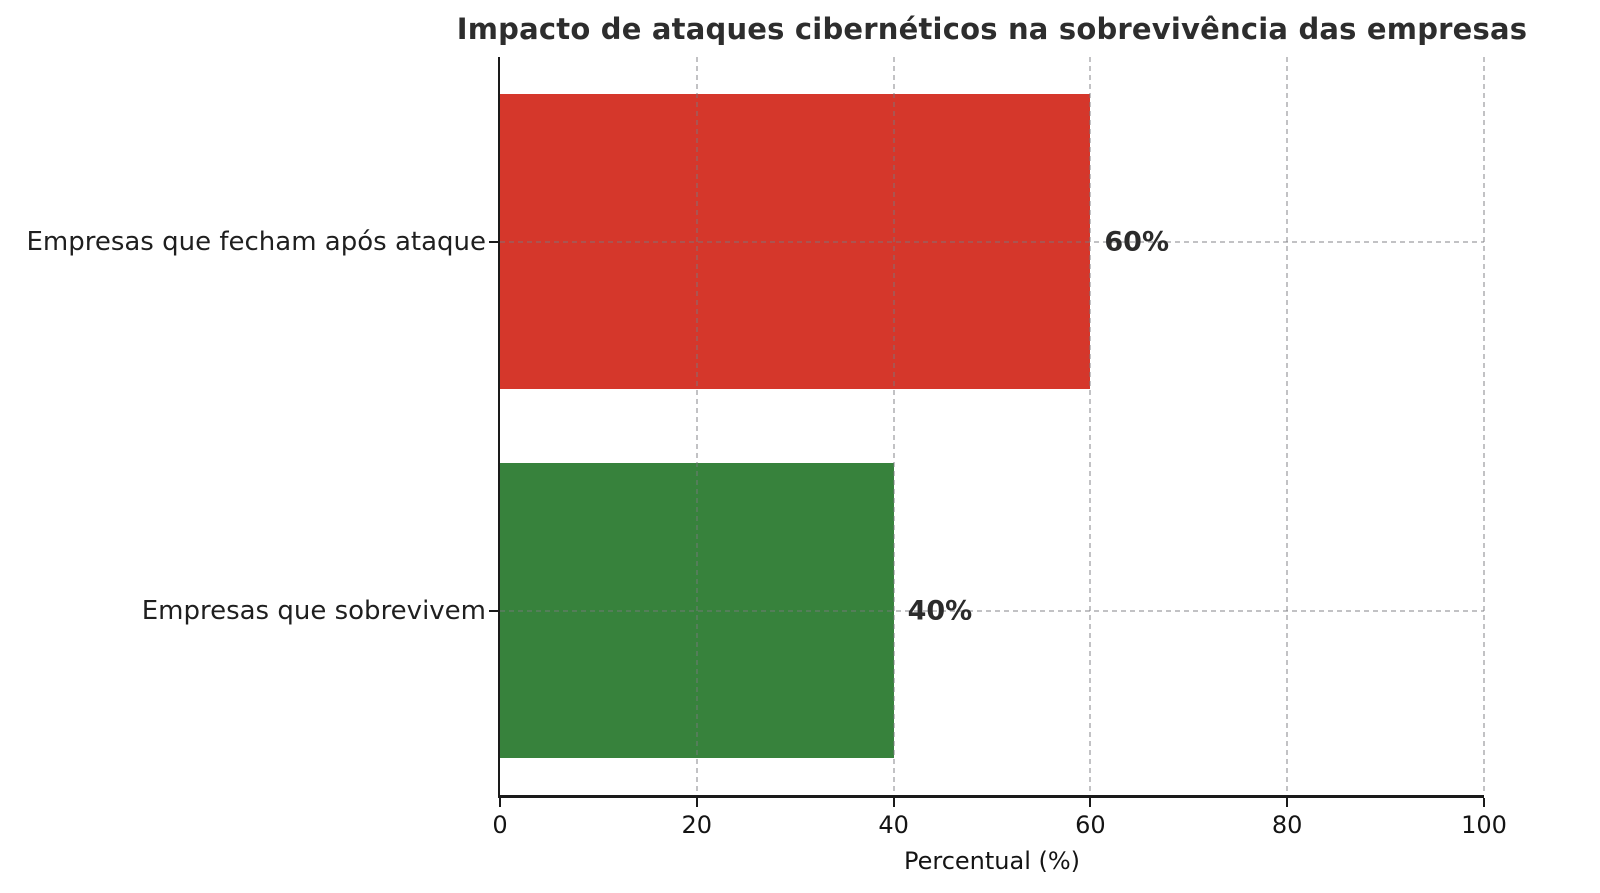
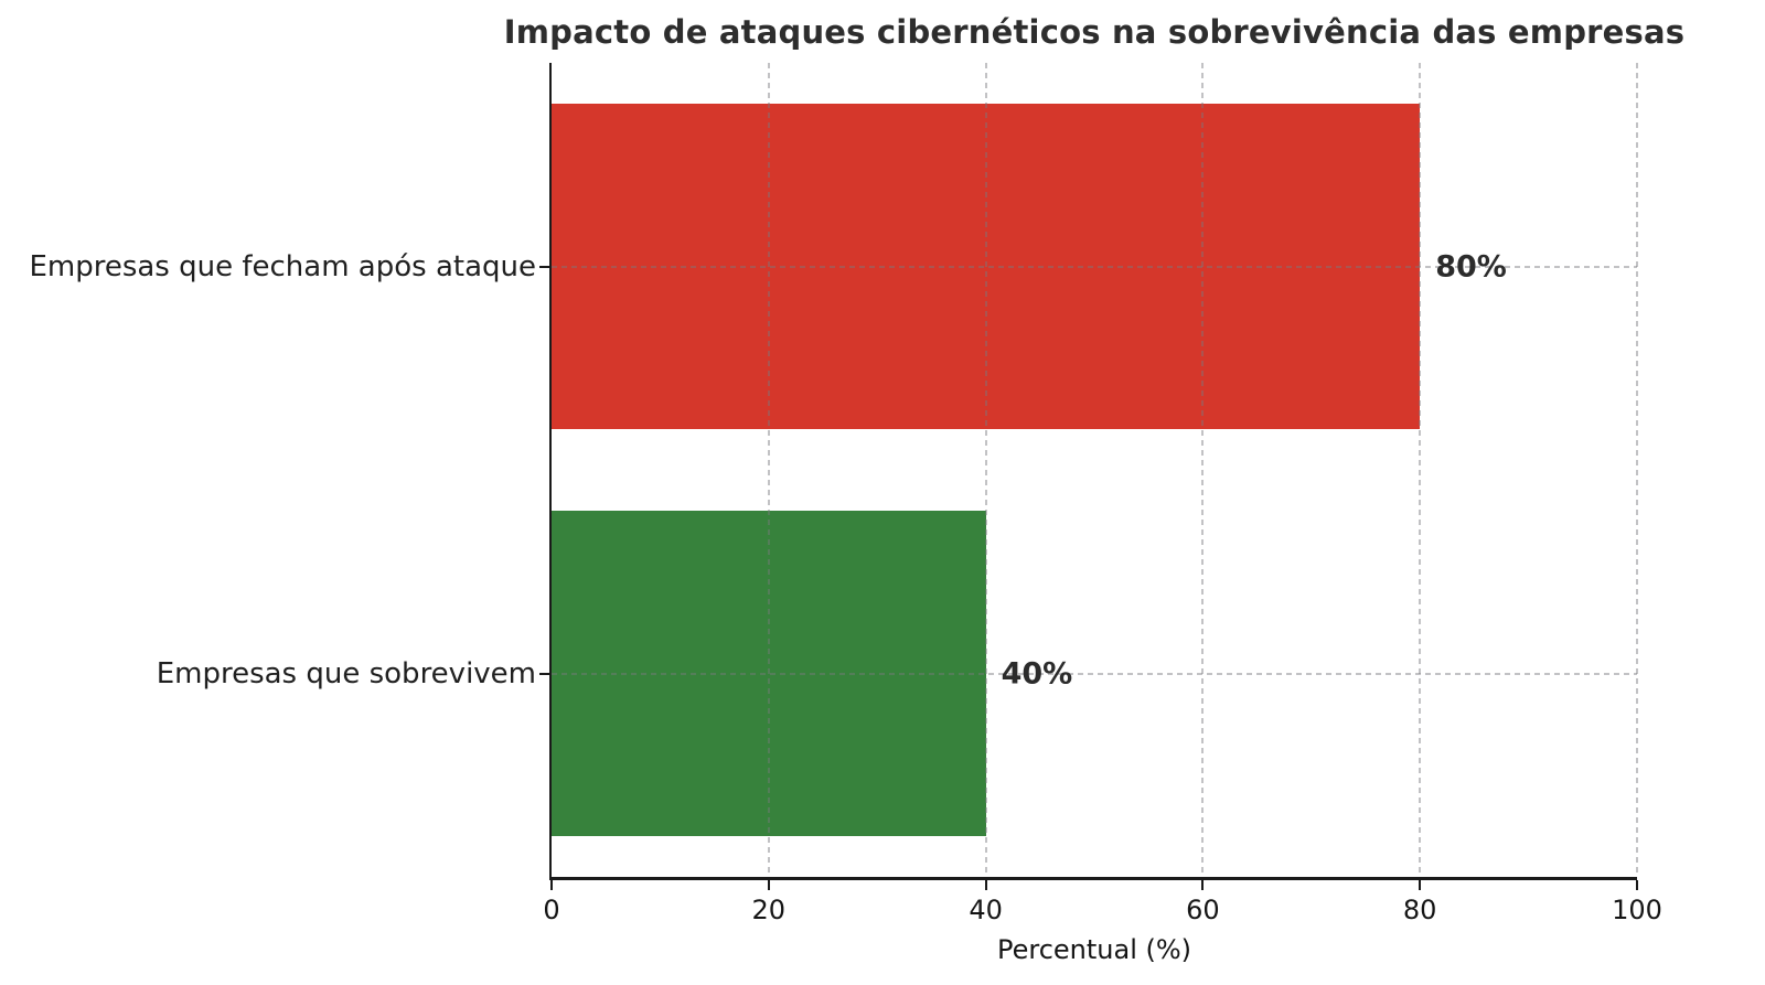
Empresas que fecham após ataque: 60% -> 80%
